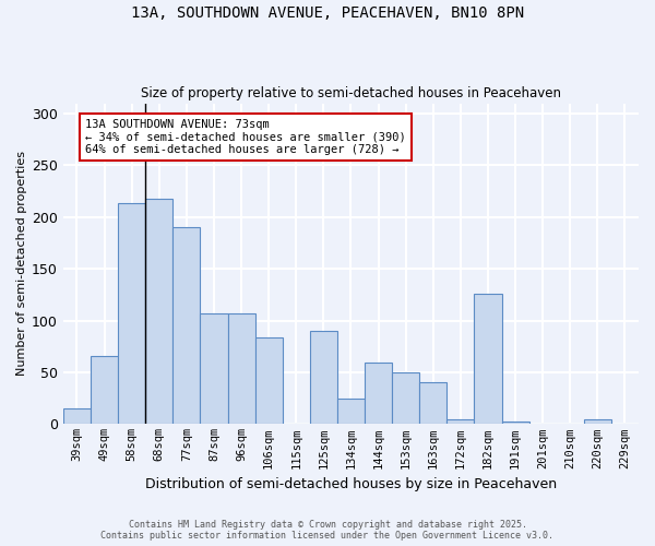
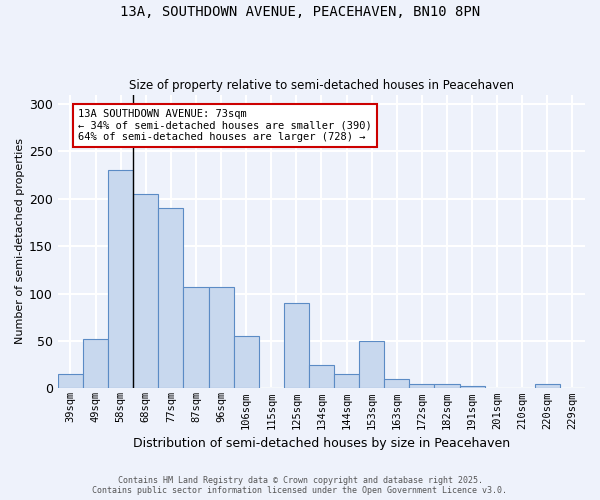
49sqm: 66 -> 52
58sqm: 214 -> 230
68sqm: 218 -> 205
106sqm: 84 -> 55
144sqm: 60 -> 15
163sqm: 40 -> 10
182sqm: 126 -> 5
